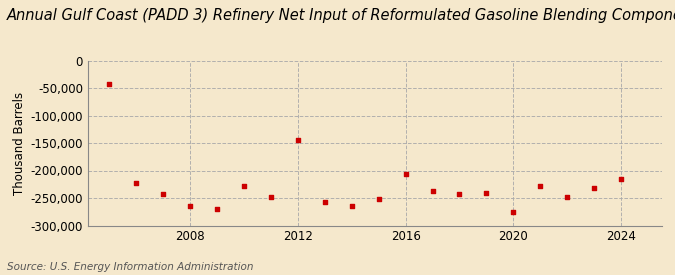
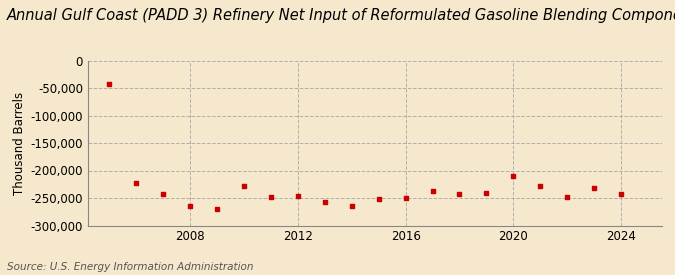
2012: -144,000 -> -246,000
2016: -206,000 -> -250,000
2020: -276,000 -> -210,000
2024: -216,000 -> -242,000
